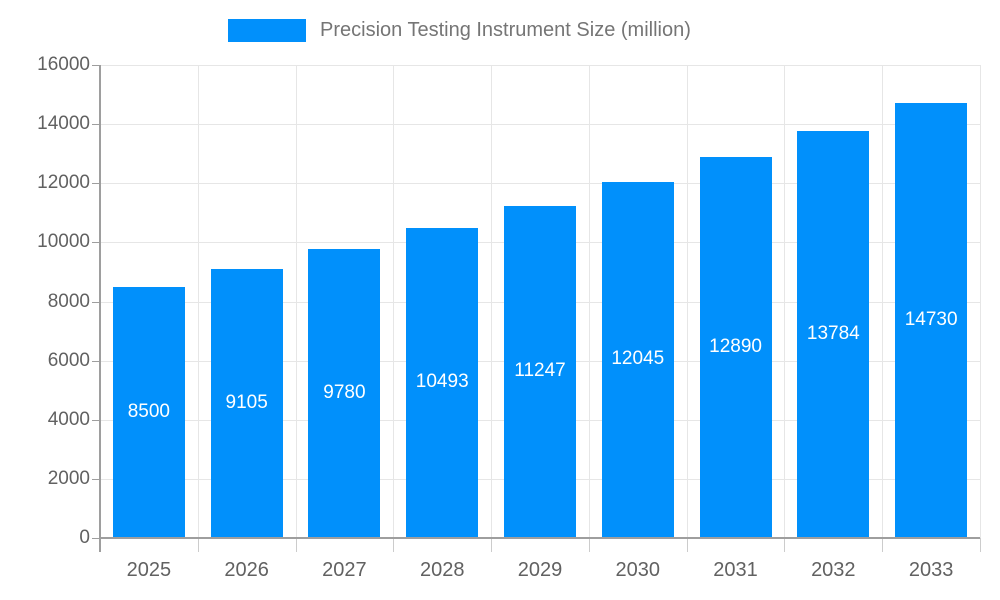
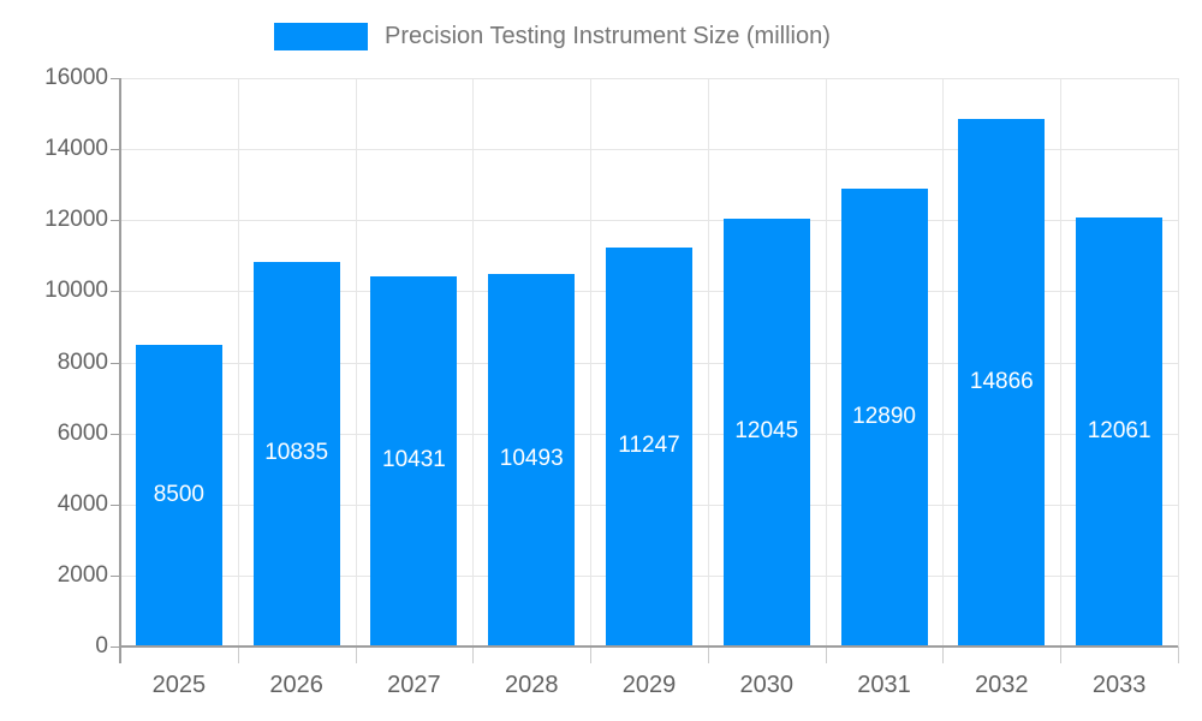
2026: 9105 -> 10835
2027: 9780 -> 10431
2032: 13784 -> 14866
2033: 14730 -> 12061
